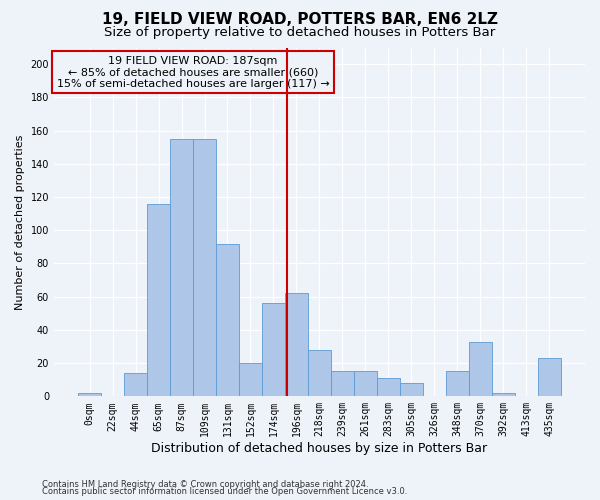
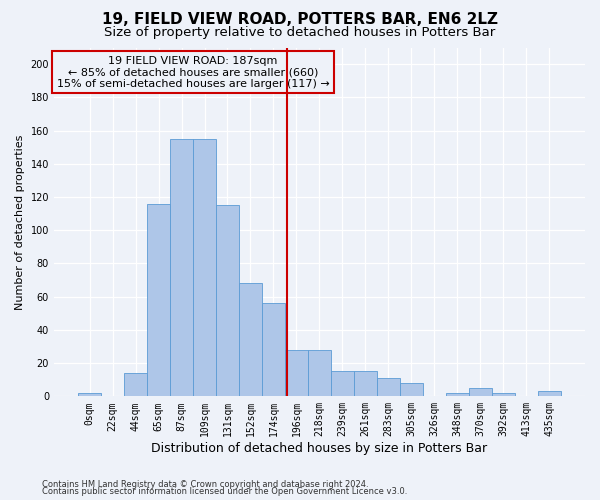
131sqm: 92 -> 115
152sqm: 20 -> 68
196sqm: 62 -> 28
348sqm: 15 -> 2
370sqm: 33 -> 5
435sqm: 23 -> 3
